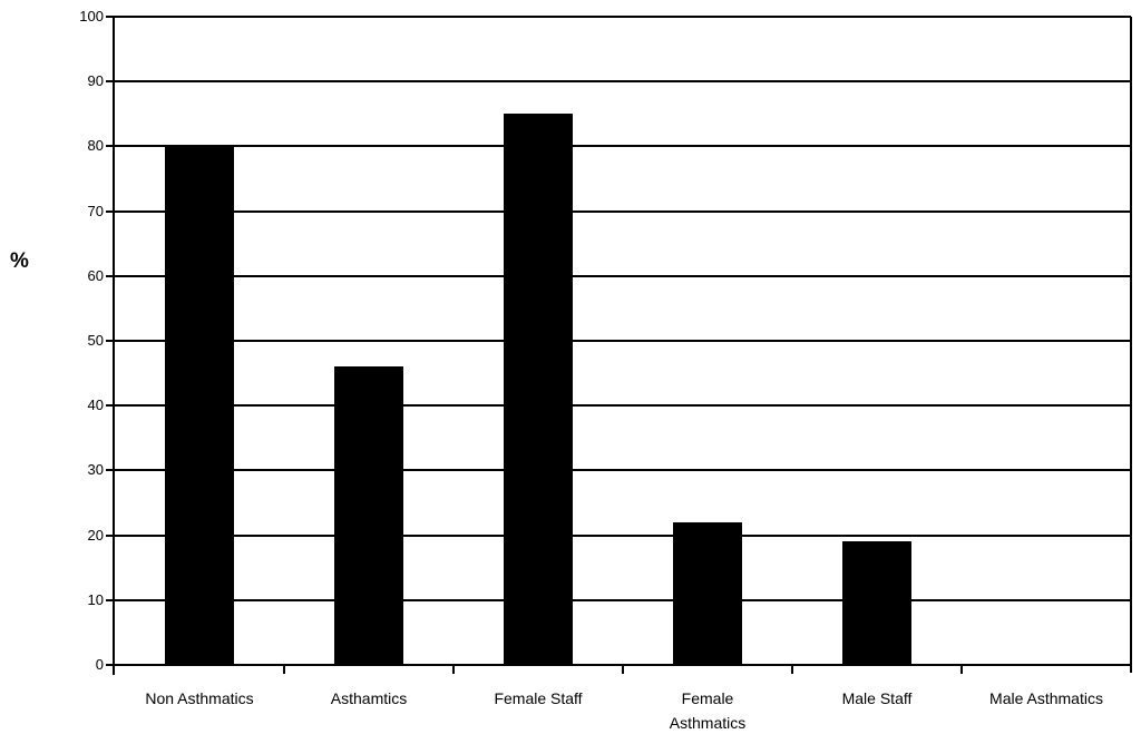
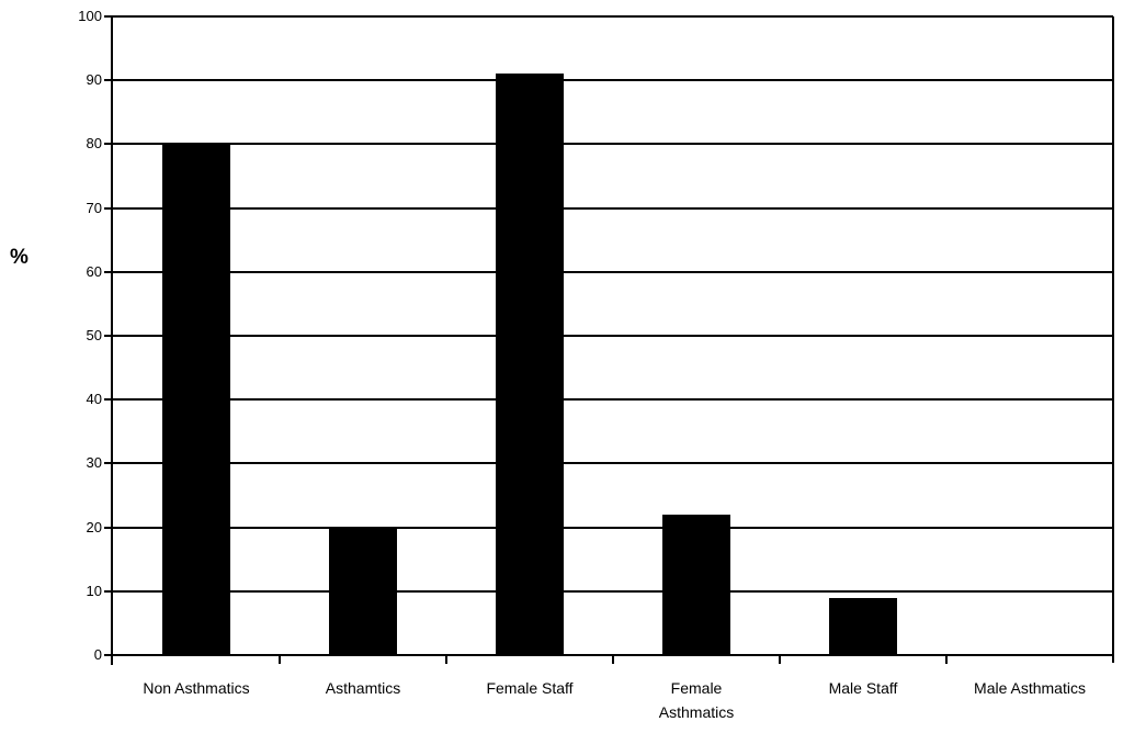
Asthamtics: 46 -> 20
Female Staff: 85 -> 91
Male Staff: 19 -> 9
